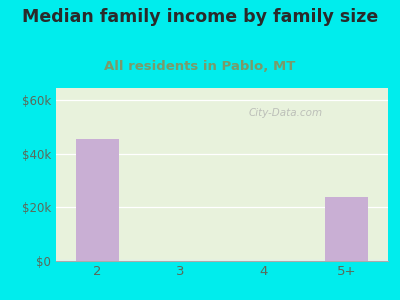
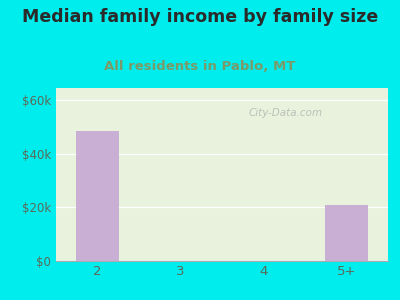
2: $45.5k -> $48.5k
5+: $24.0k -> $21.0k
